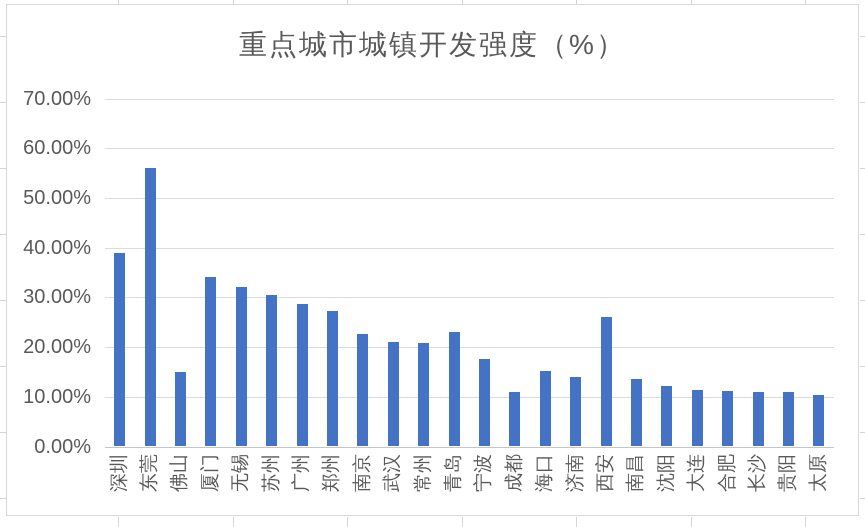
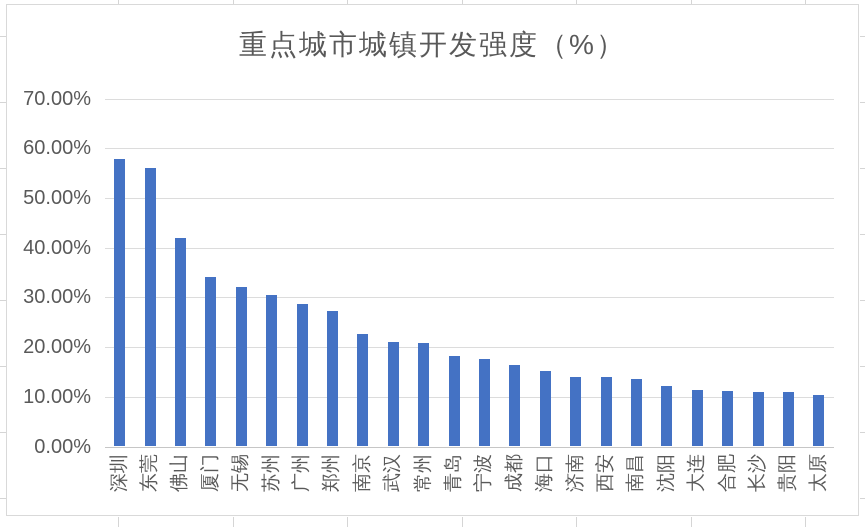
深圳: 39% -> 58%
佛山: 15% -> 42%
青岛: 23% -> 18%
成都: 11% -> 16%
西安: 26% -> 14%
